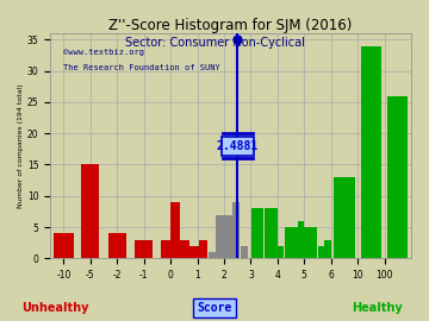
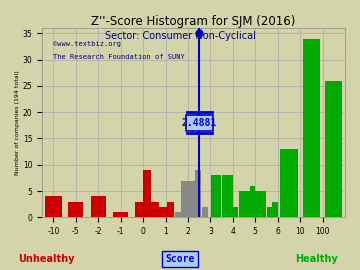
-5: 15 -> 3
-1: 3 -> 1
